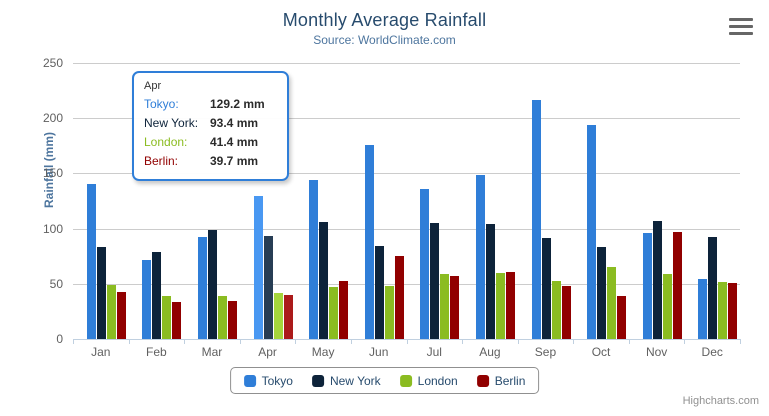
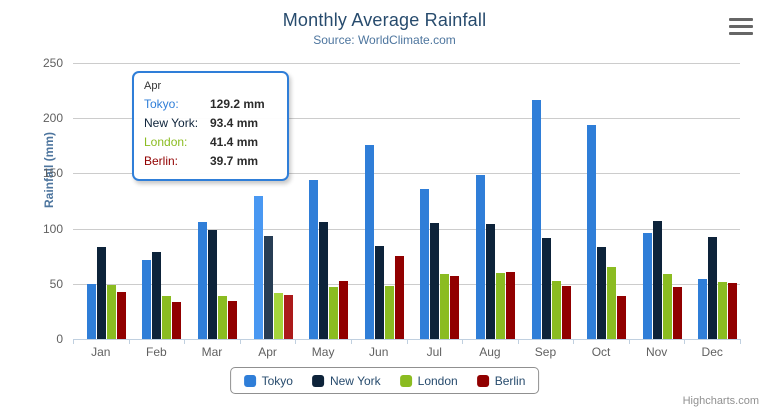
Tokyo/Jan: 140 -> 50
Tokyo/Mar: 92 -> 106
Berlin/Nov: 97 -> 47
